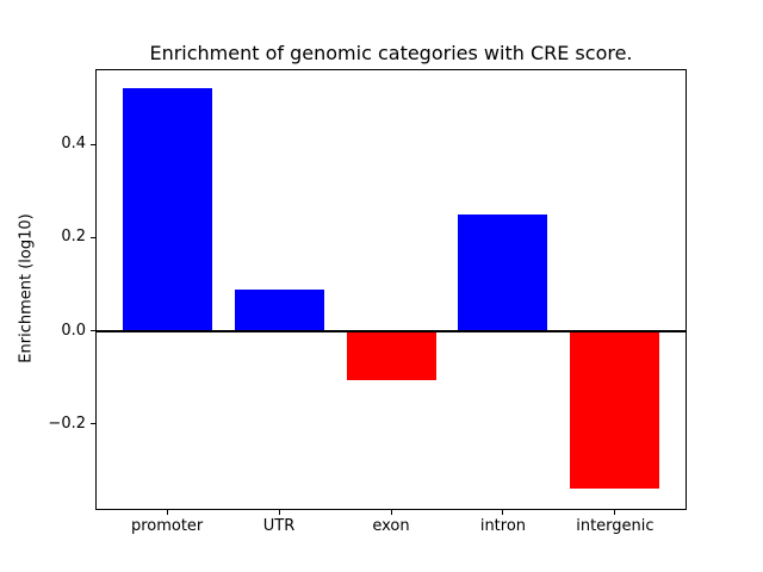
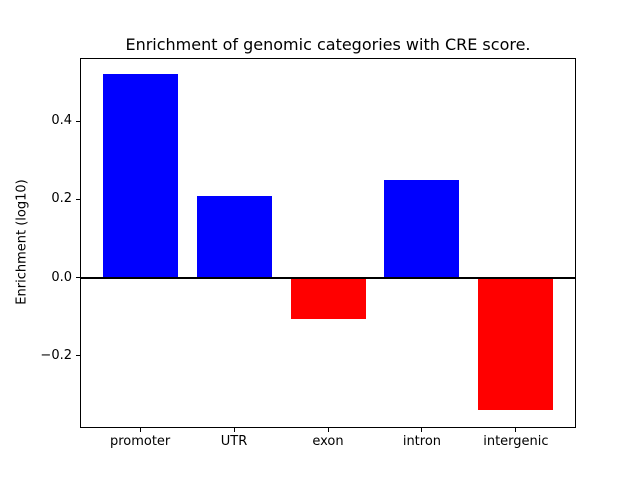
UTR: 0.09 -> 0.21
